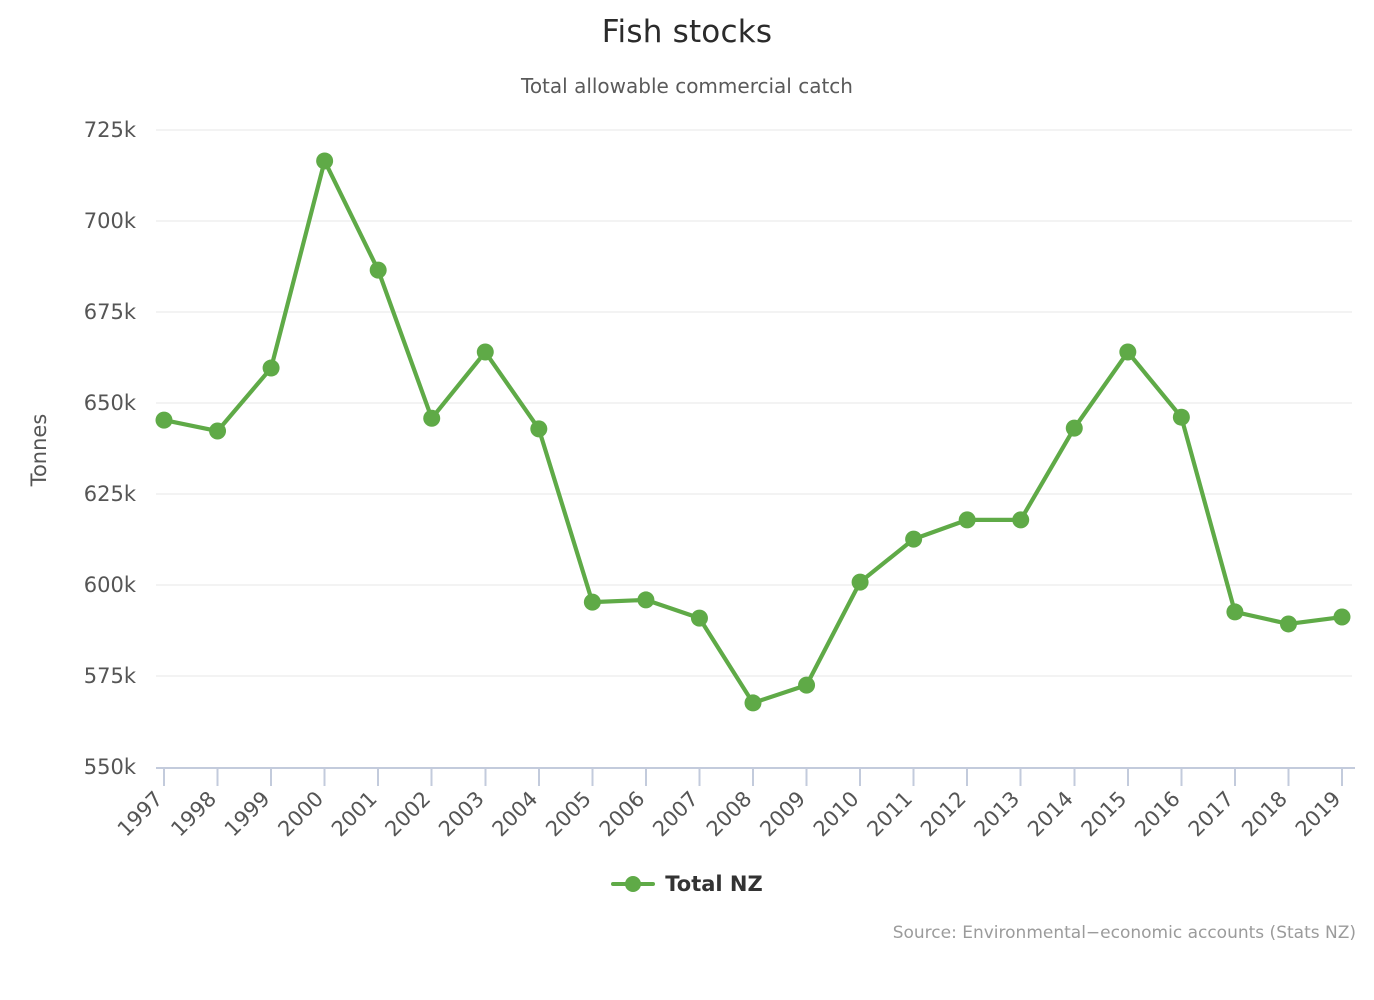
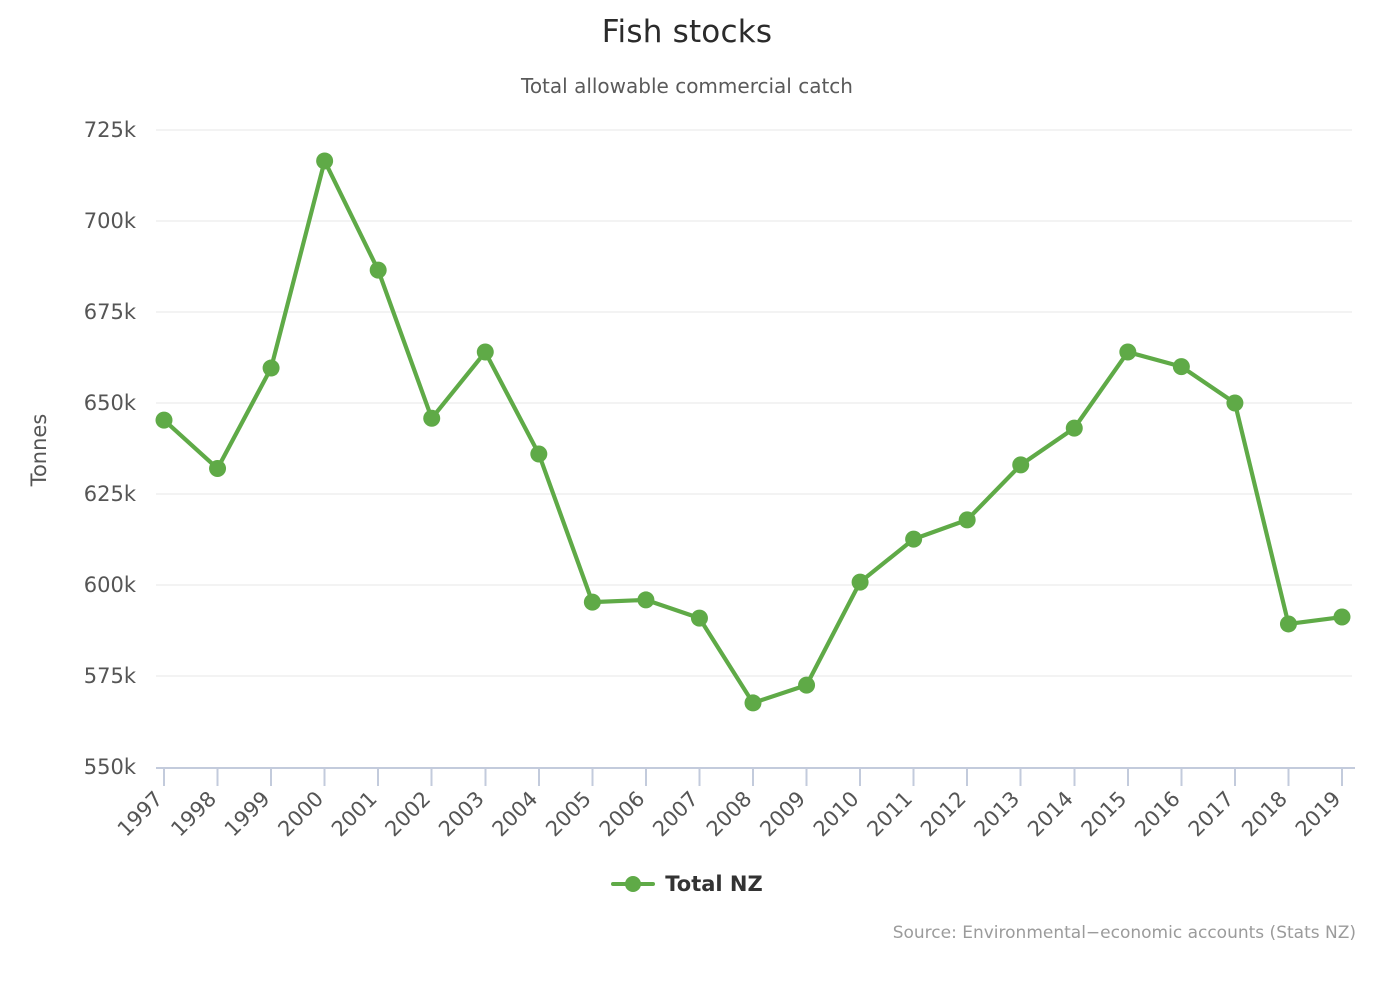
1998: 642k -> 632k
2004: 643k -> 636k
2013: 618k -> 633k
2016: 646k -> 660k
2017: 593k -> 650k
